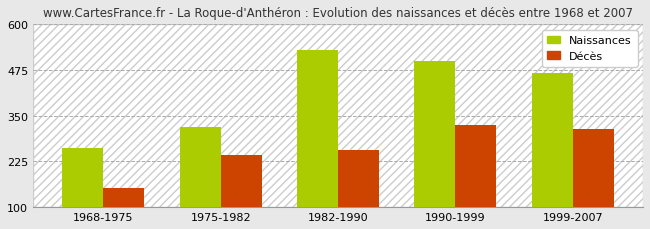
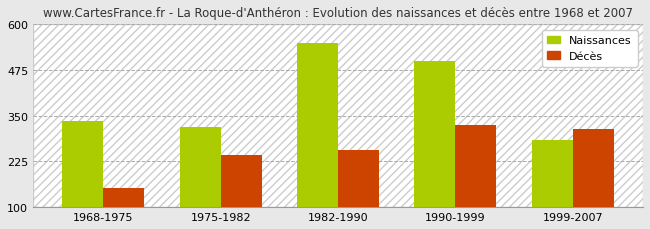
Naissances/1968-1975: 263 -> 335
Naissances/1982-1990: 530 -> 550
Naissances/1999-2007: 468 -> 285
